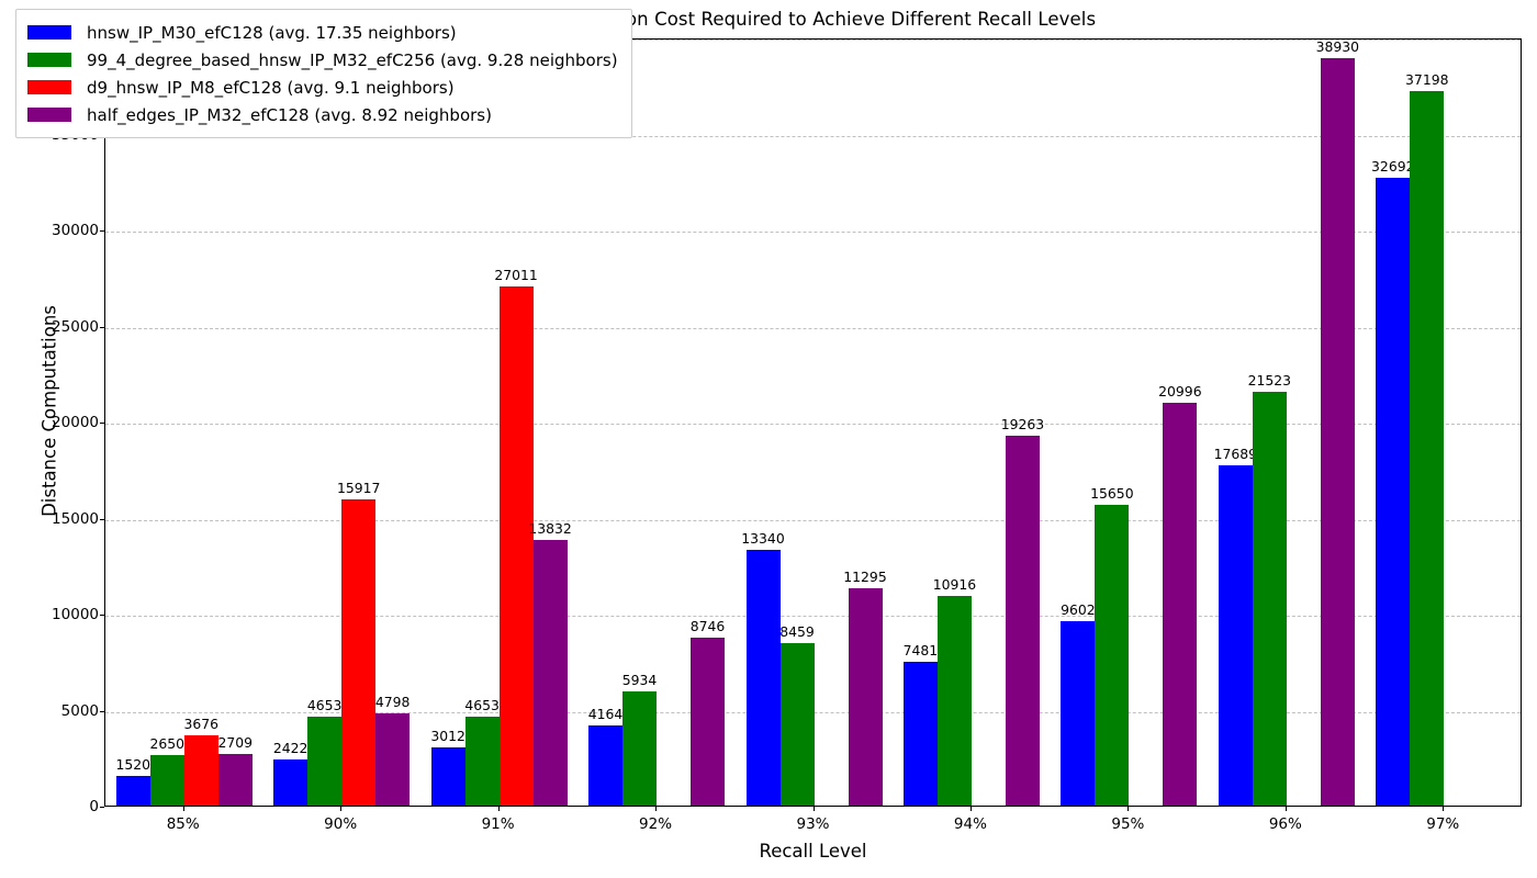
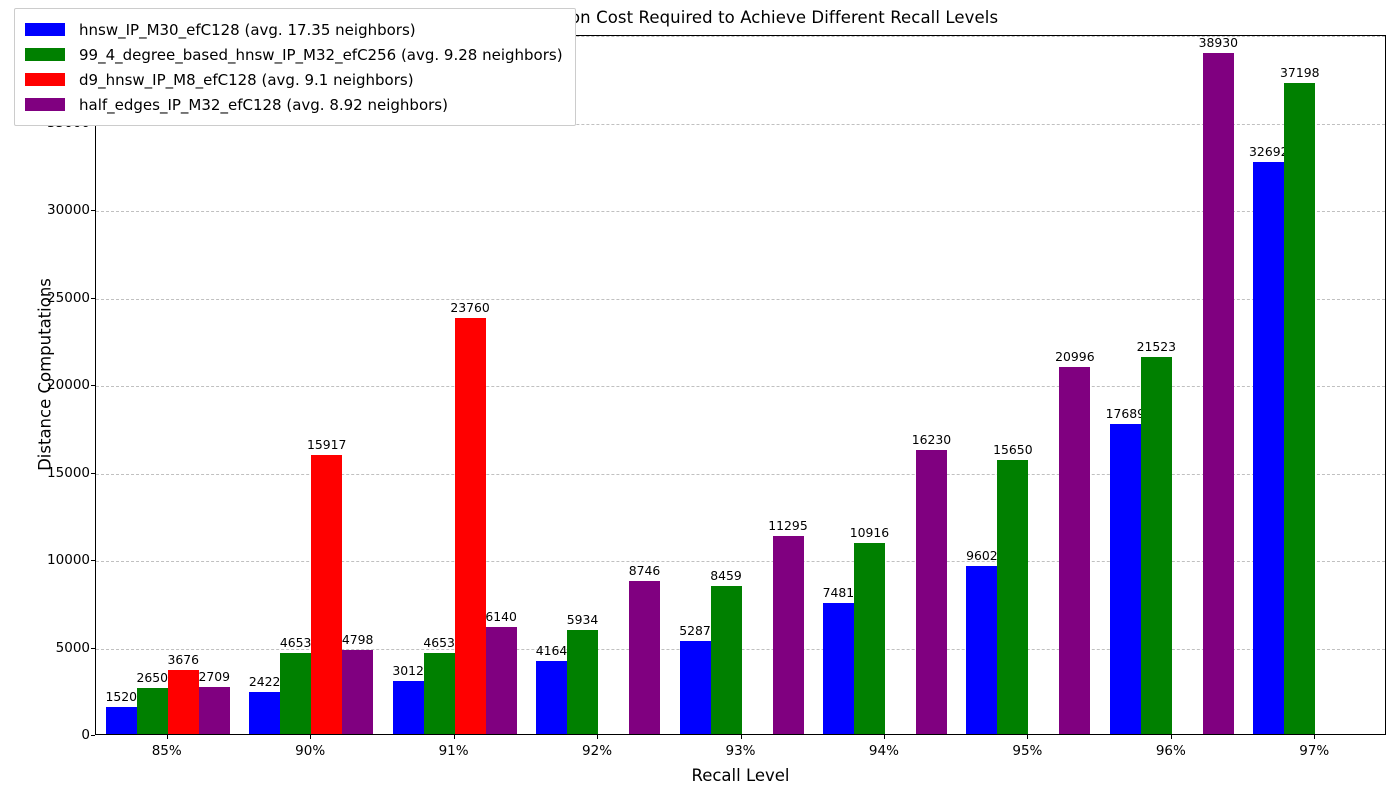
d9_hnsw_IP_M8_efC128 (avg. 9.1 neighbors)/91%: 27011 -> 23760
half_edges_IP_M32_efC128 (avg. 8.92 neighbors)/91%: 13832 -> 6140
hnsw_IP_M30_efC128 (avg. 17.35 neighbors)/93%: 13340 -> 5287
half_edges_IP_M32_efC128 (avg. 8.92 neighbors)/94%: 19263 -> 16230
